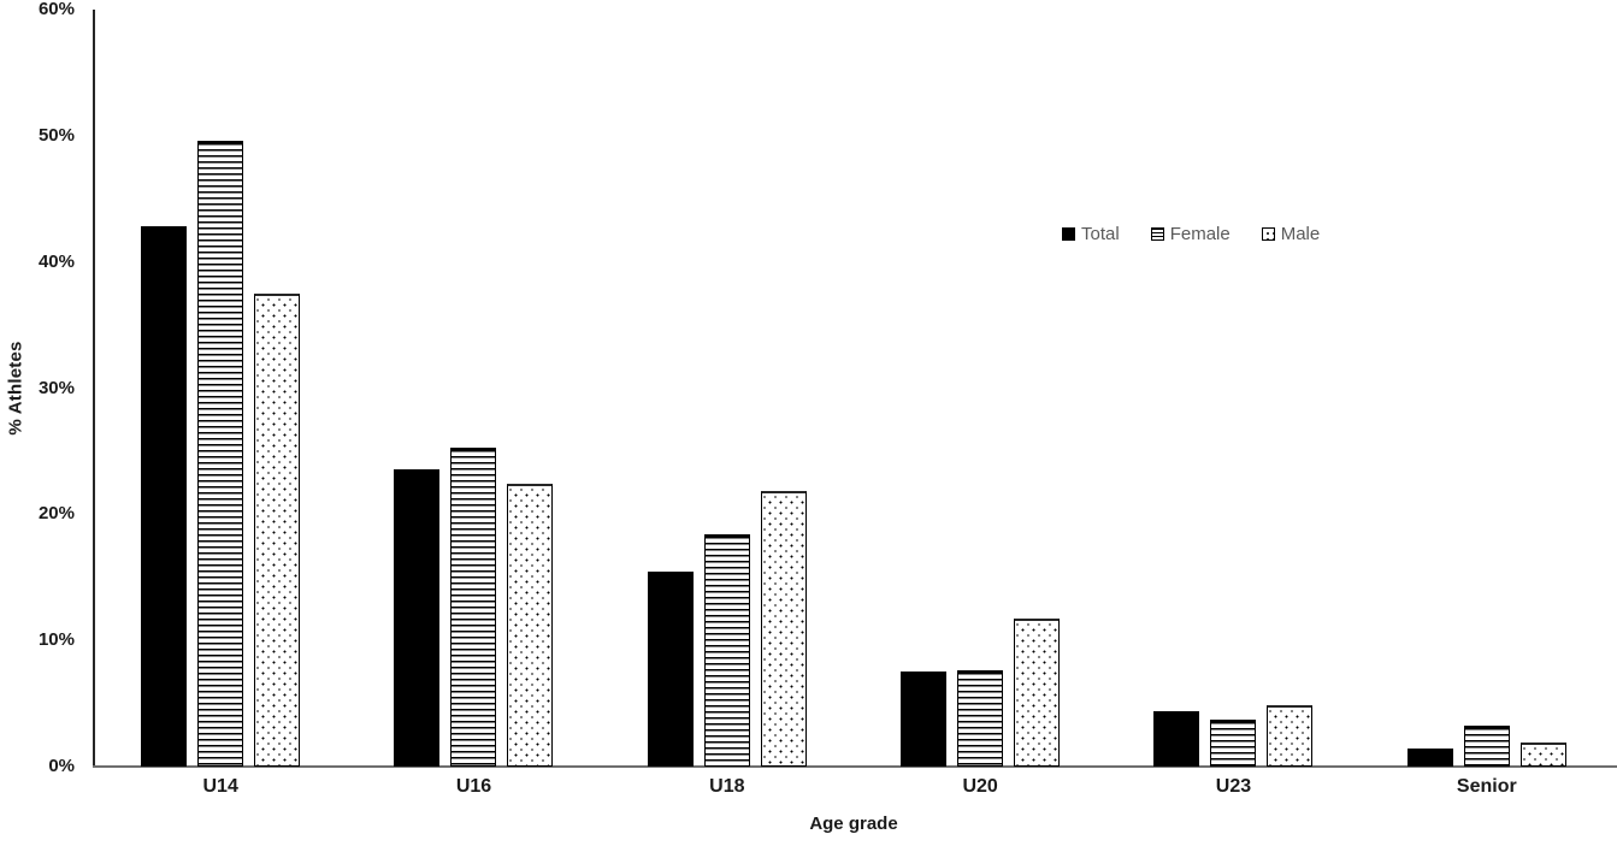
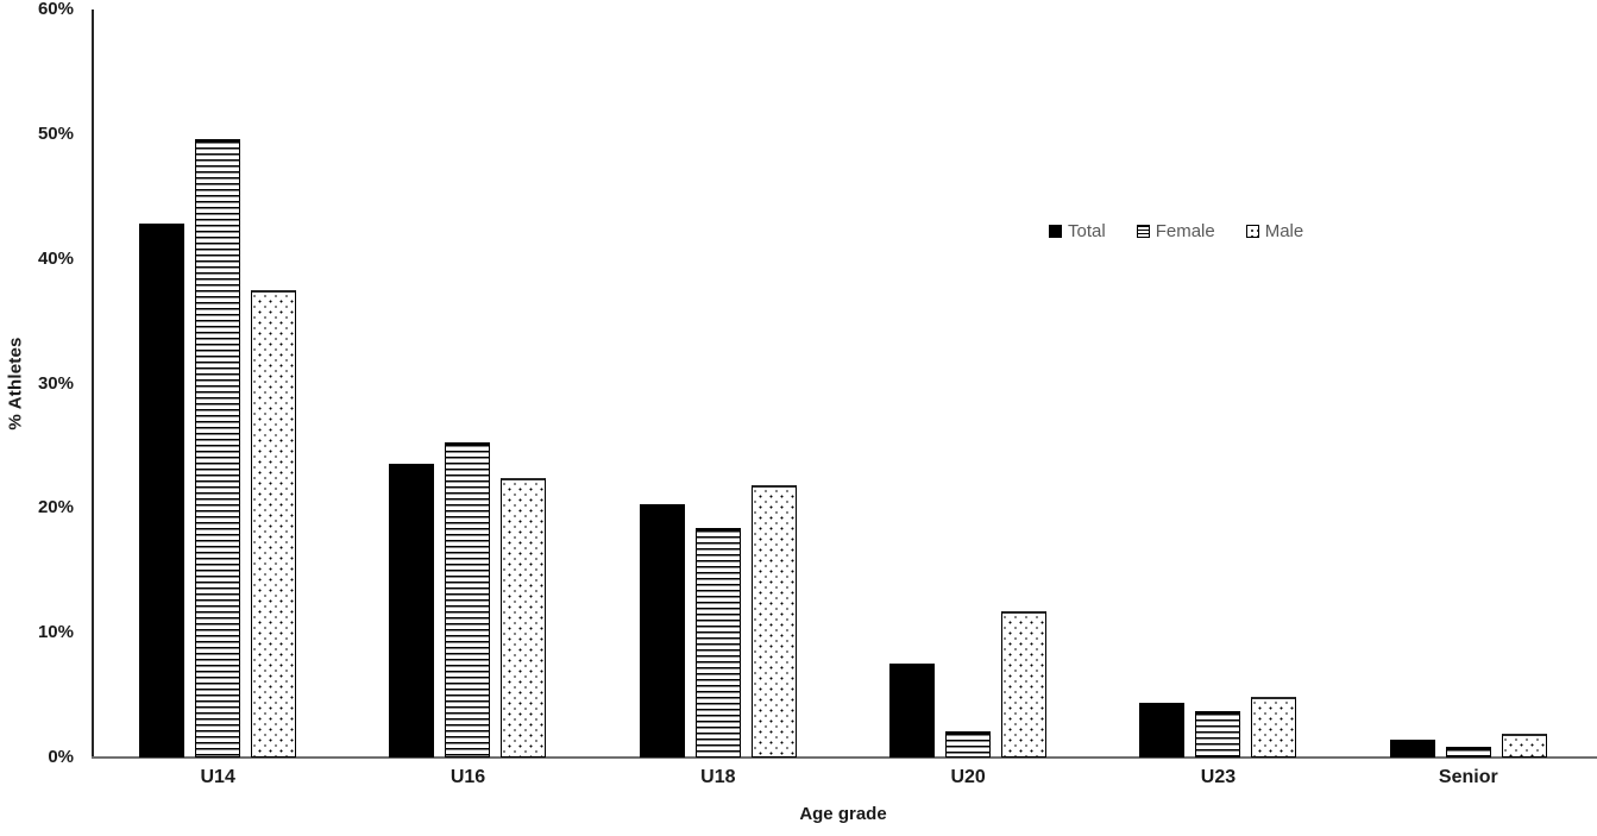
Total/U18: 15.5% -> 20.3%
Female/U20: 7.6% -> 2.1%
Female/Senior: 3.2% -> 0.9%
